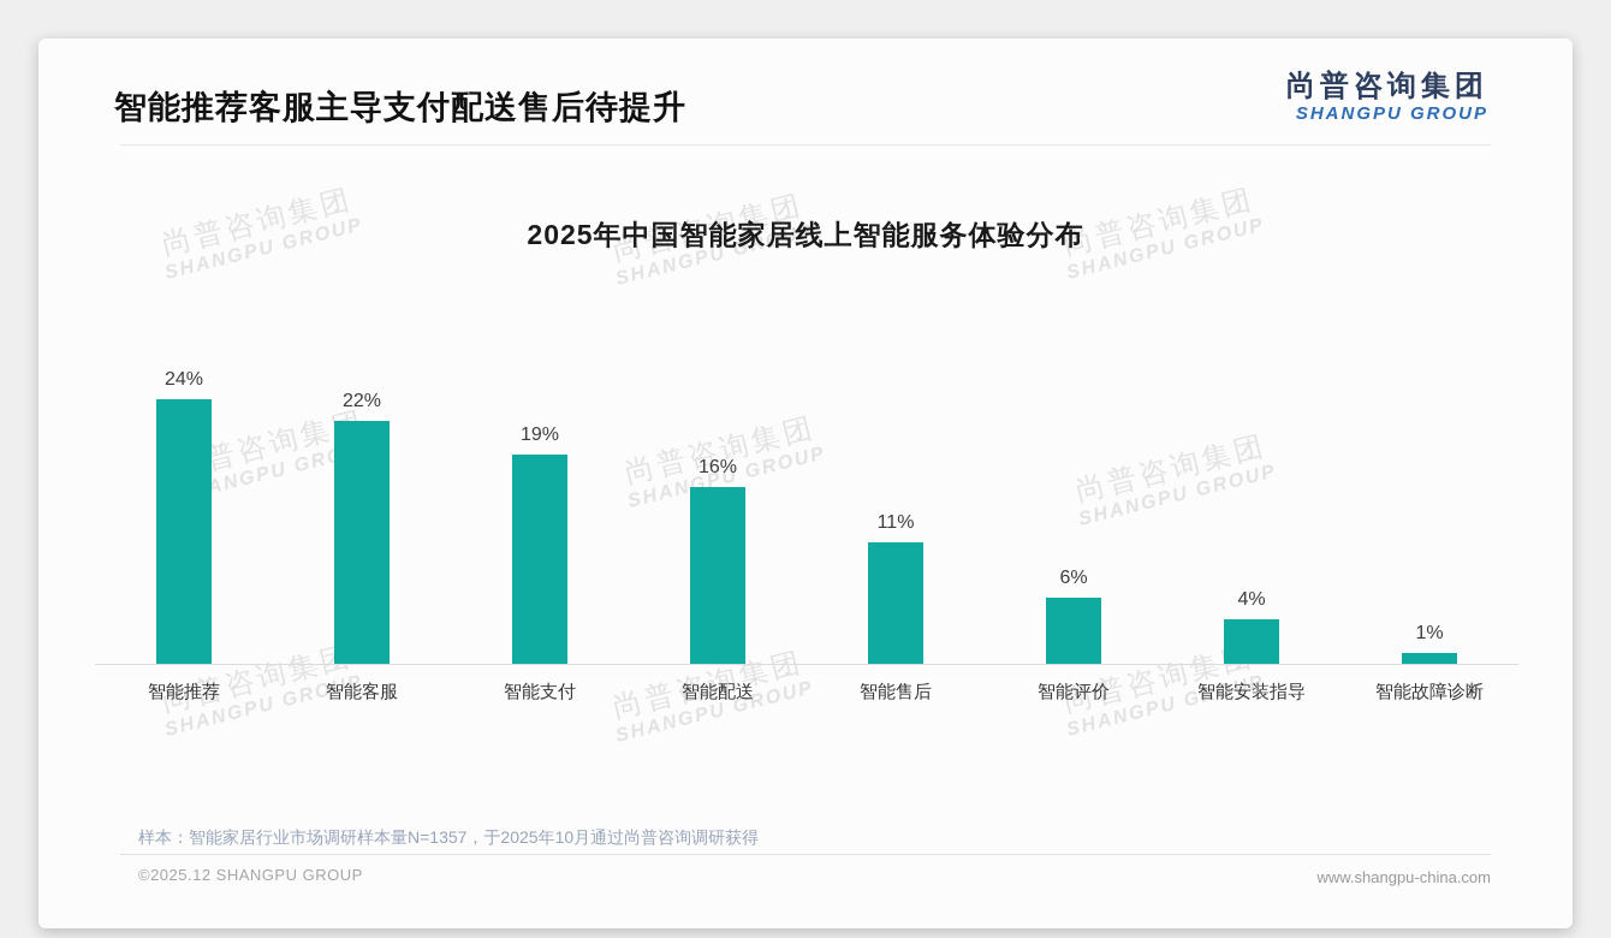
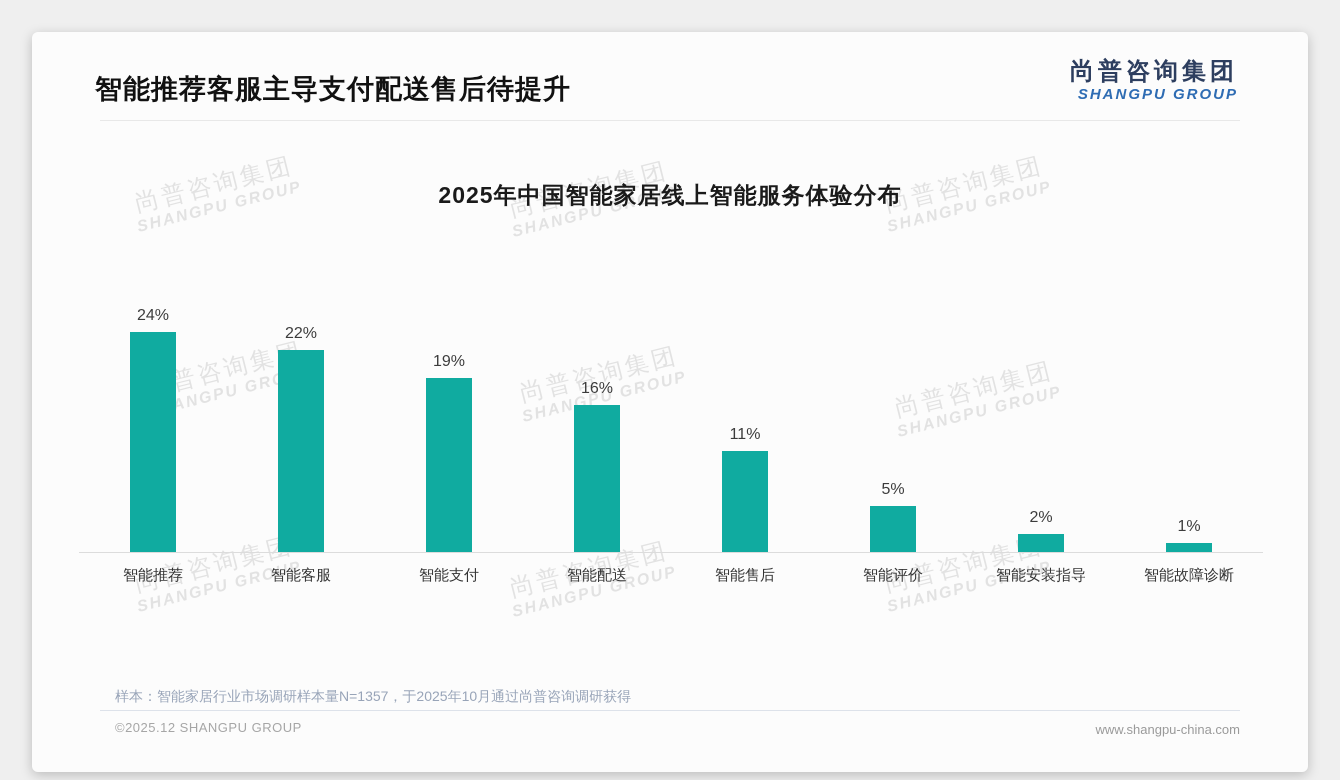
智能评价: 6% -> 5%
智能安装指导: 4% -> 2%
